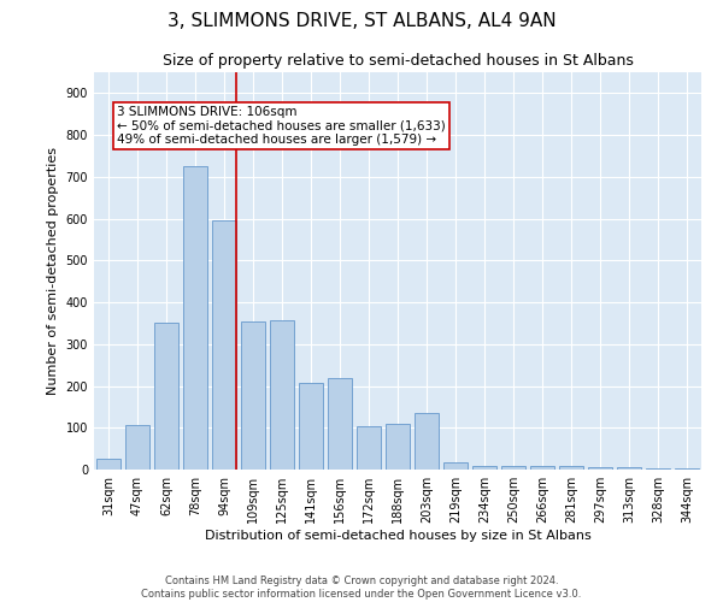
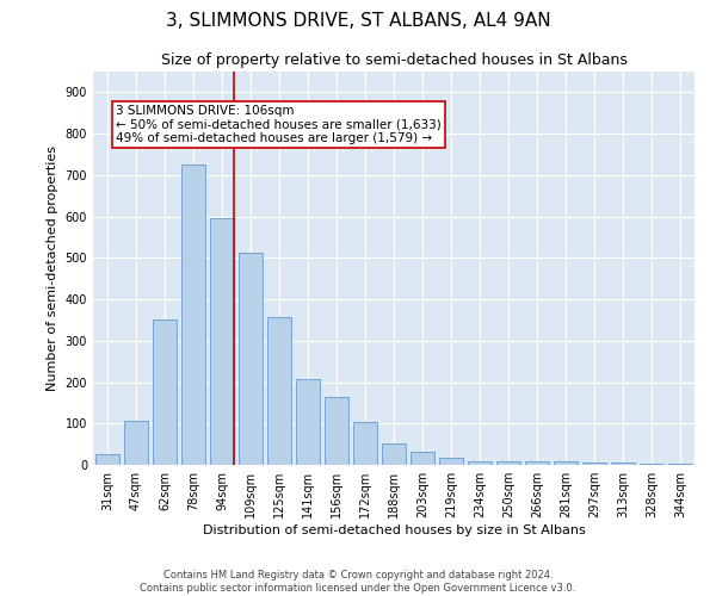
109sqm: 355 -> 512
156sqm: 220 -> 165
188sqm: 110 -> 53
203sqm: 135 -> 33
